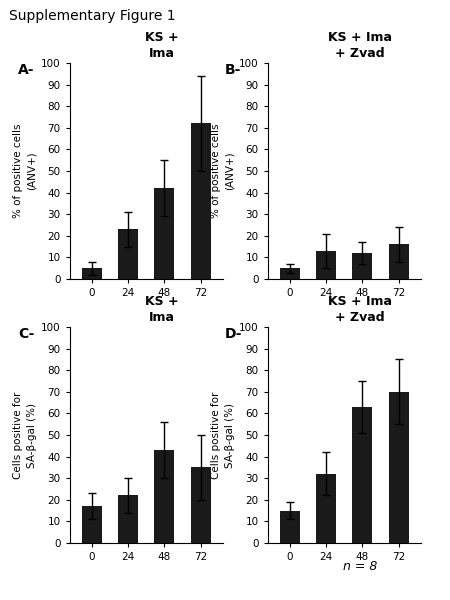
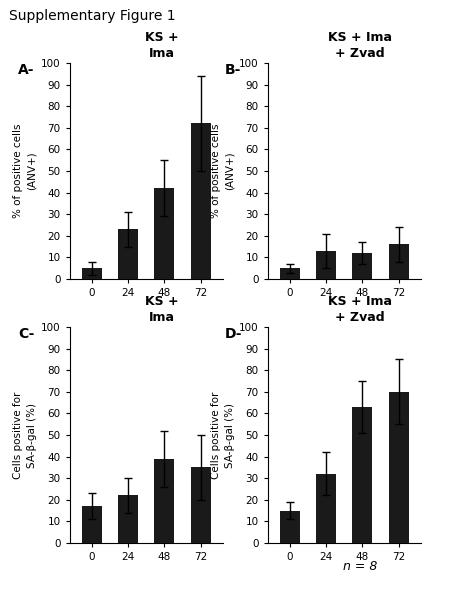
48: 43 -> 39
